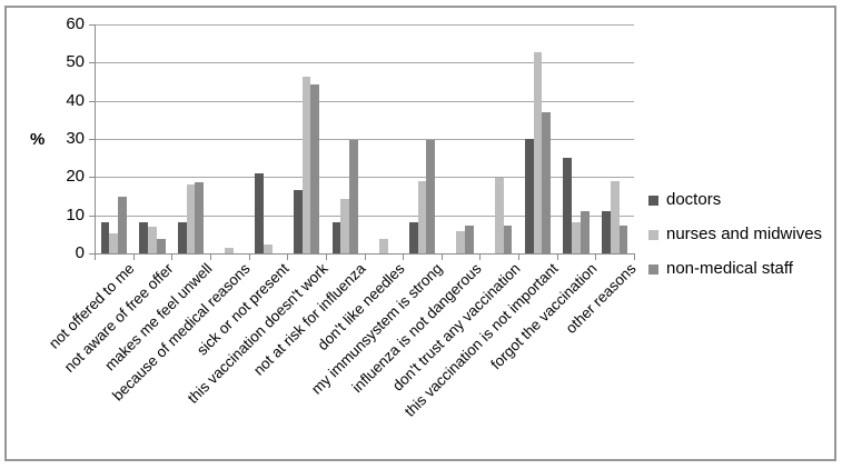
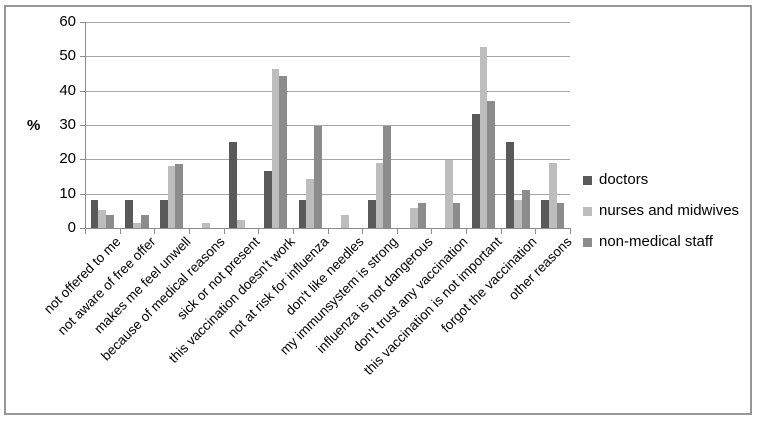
non-medical staff/not offered to me: 15 -> 4
nurses and midwives/not aware of free offer: 7 -> 2
doctors/sick or not present: 21 -> 25
doctors/this vaccination is not important: 30 -> 33
doctors/other reasons: 11 -> 8
